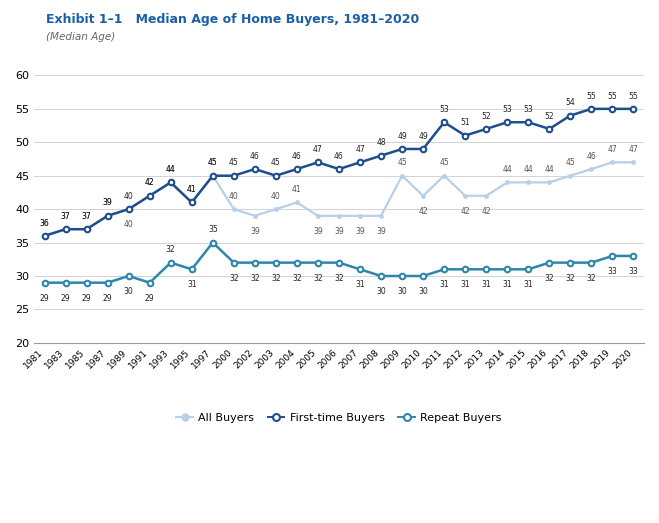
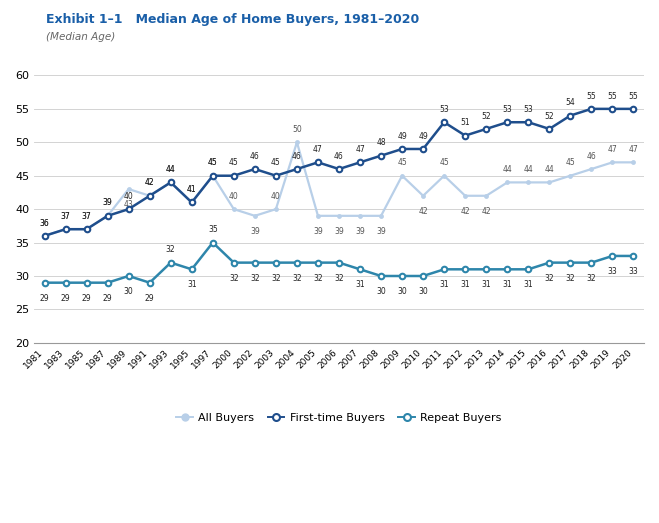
All Buyers/1989: 40 -> 43
All Buyers/2004: 41 -> 50
